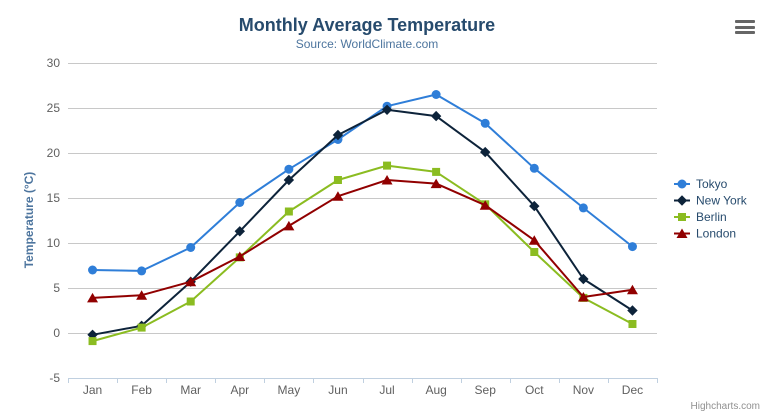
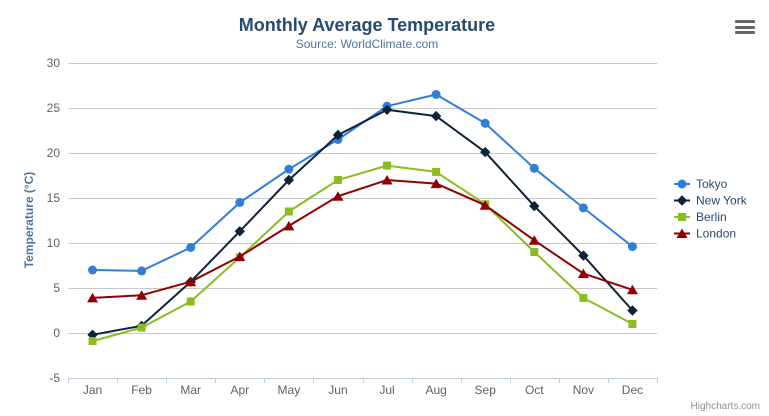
New York/Nov: 6 -> 9
London/Nov: 4 -> 7
